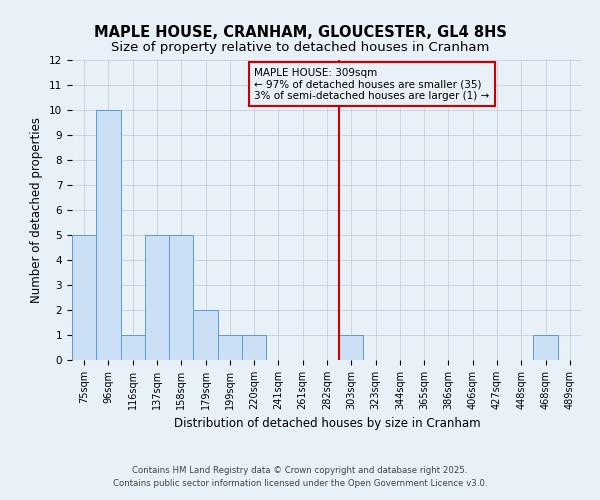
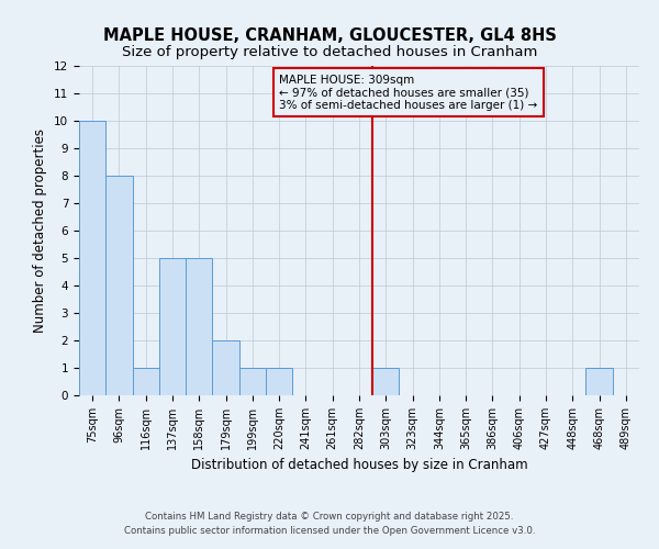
75sqm: 5 -> 10
96sqm: 10 -> 8
